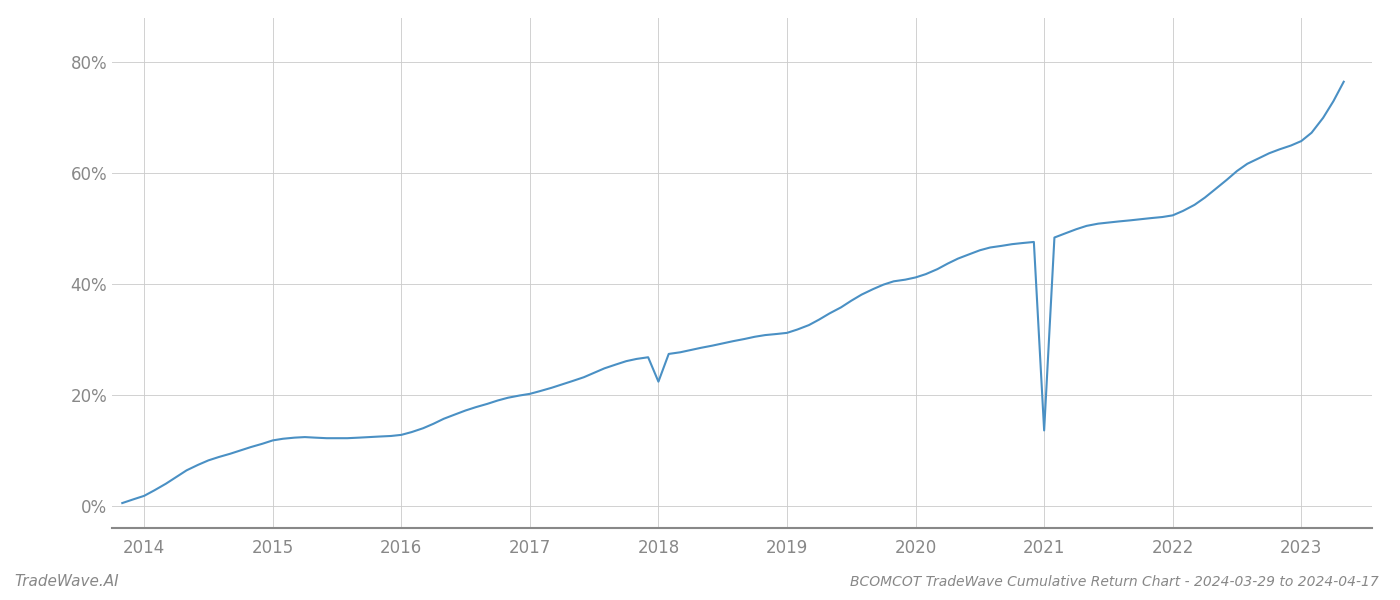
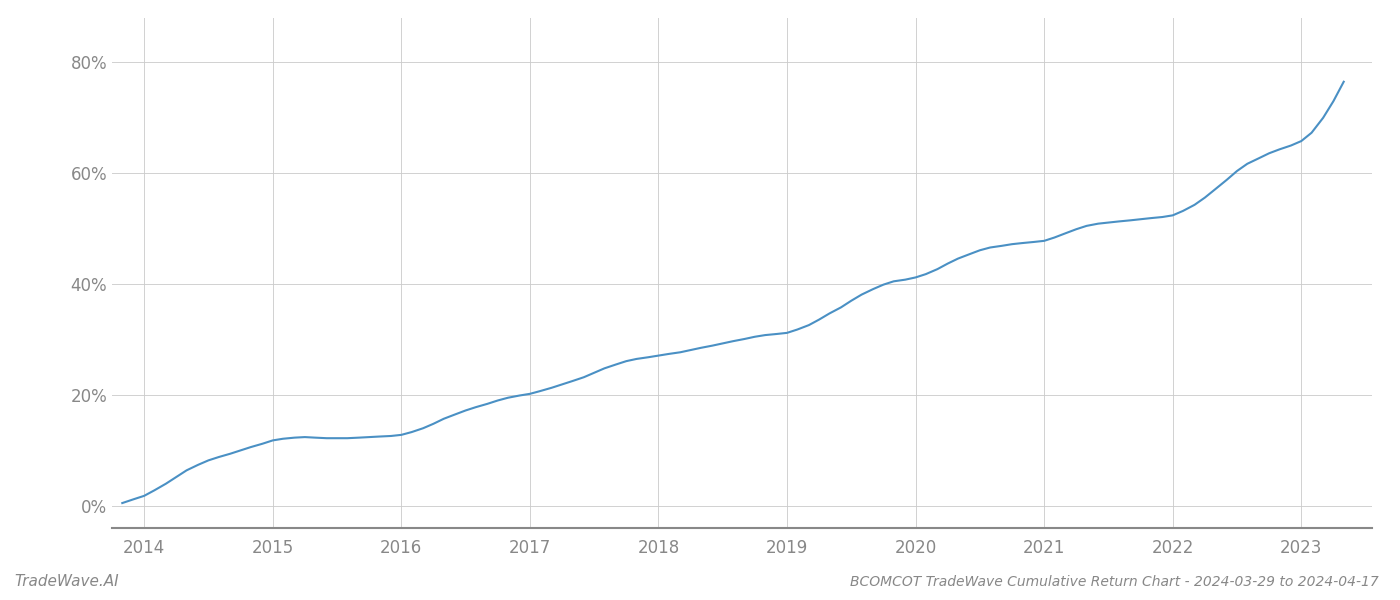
2018: 22.4% -> 27.1%
2021: 13.6% -> 47.8%
